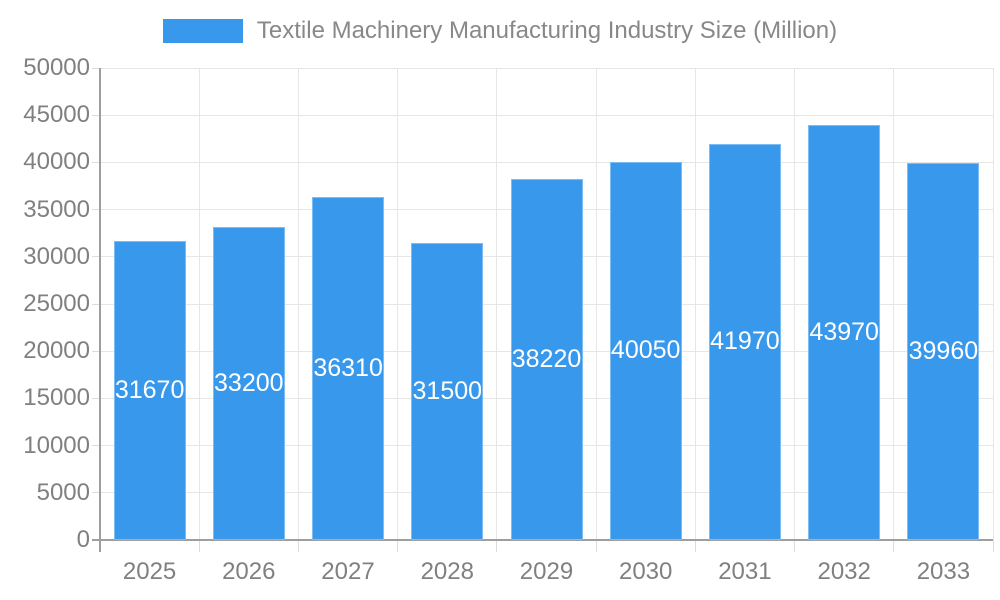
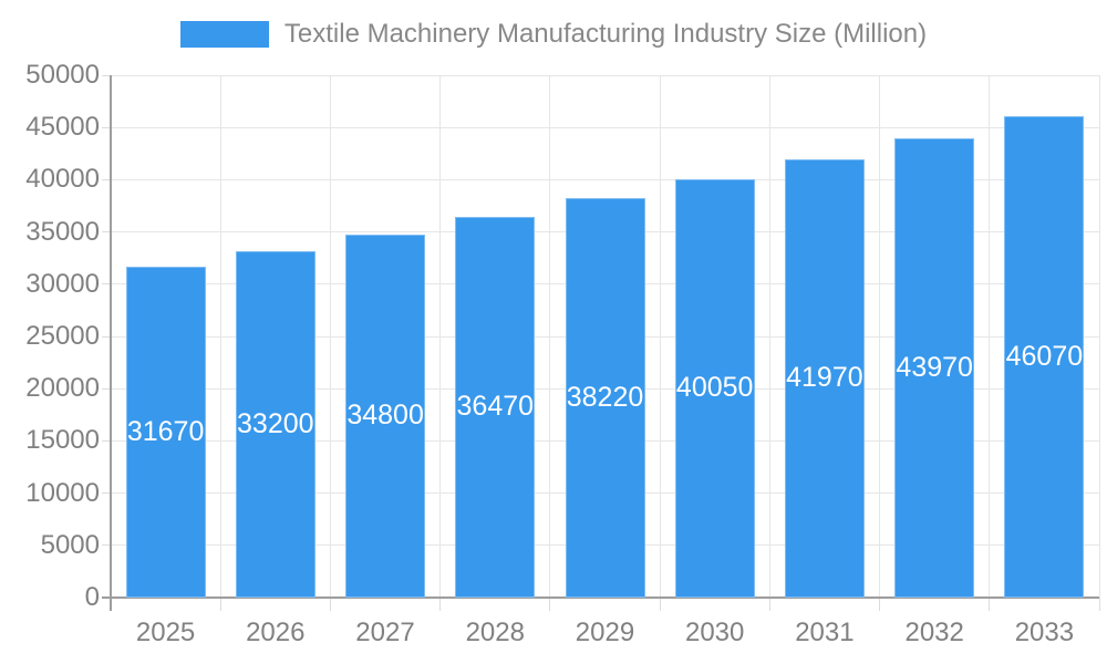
2027: 36310 -> 34800
2028: 31500 -> 36470
2033: 39960 -> 46070
